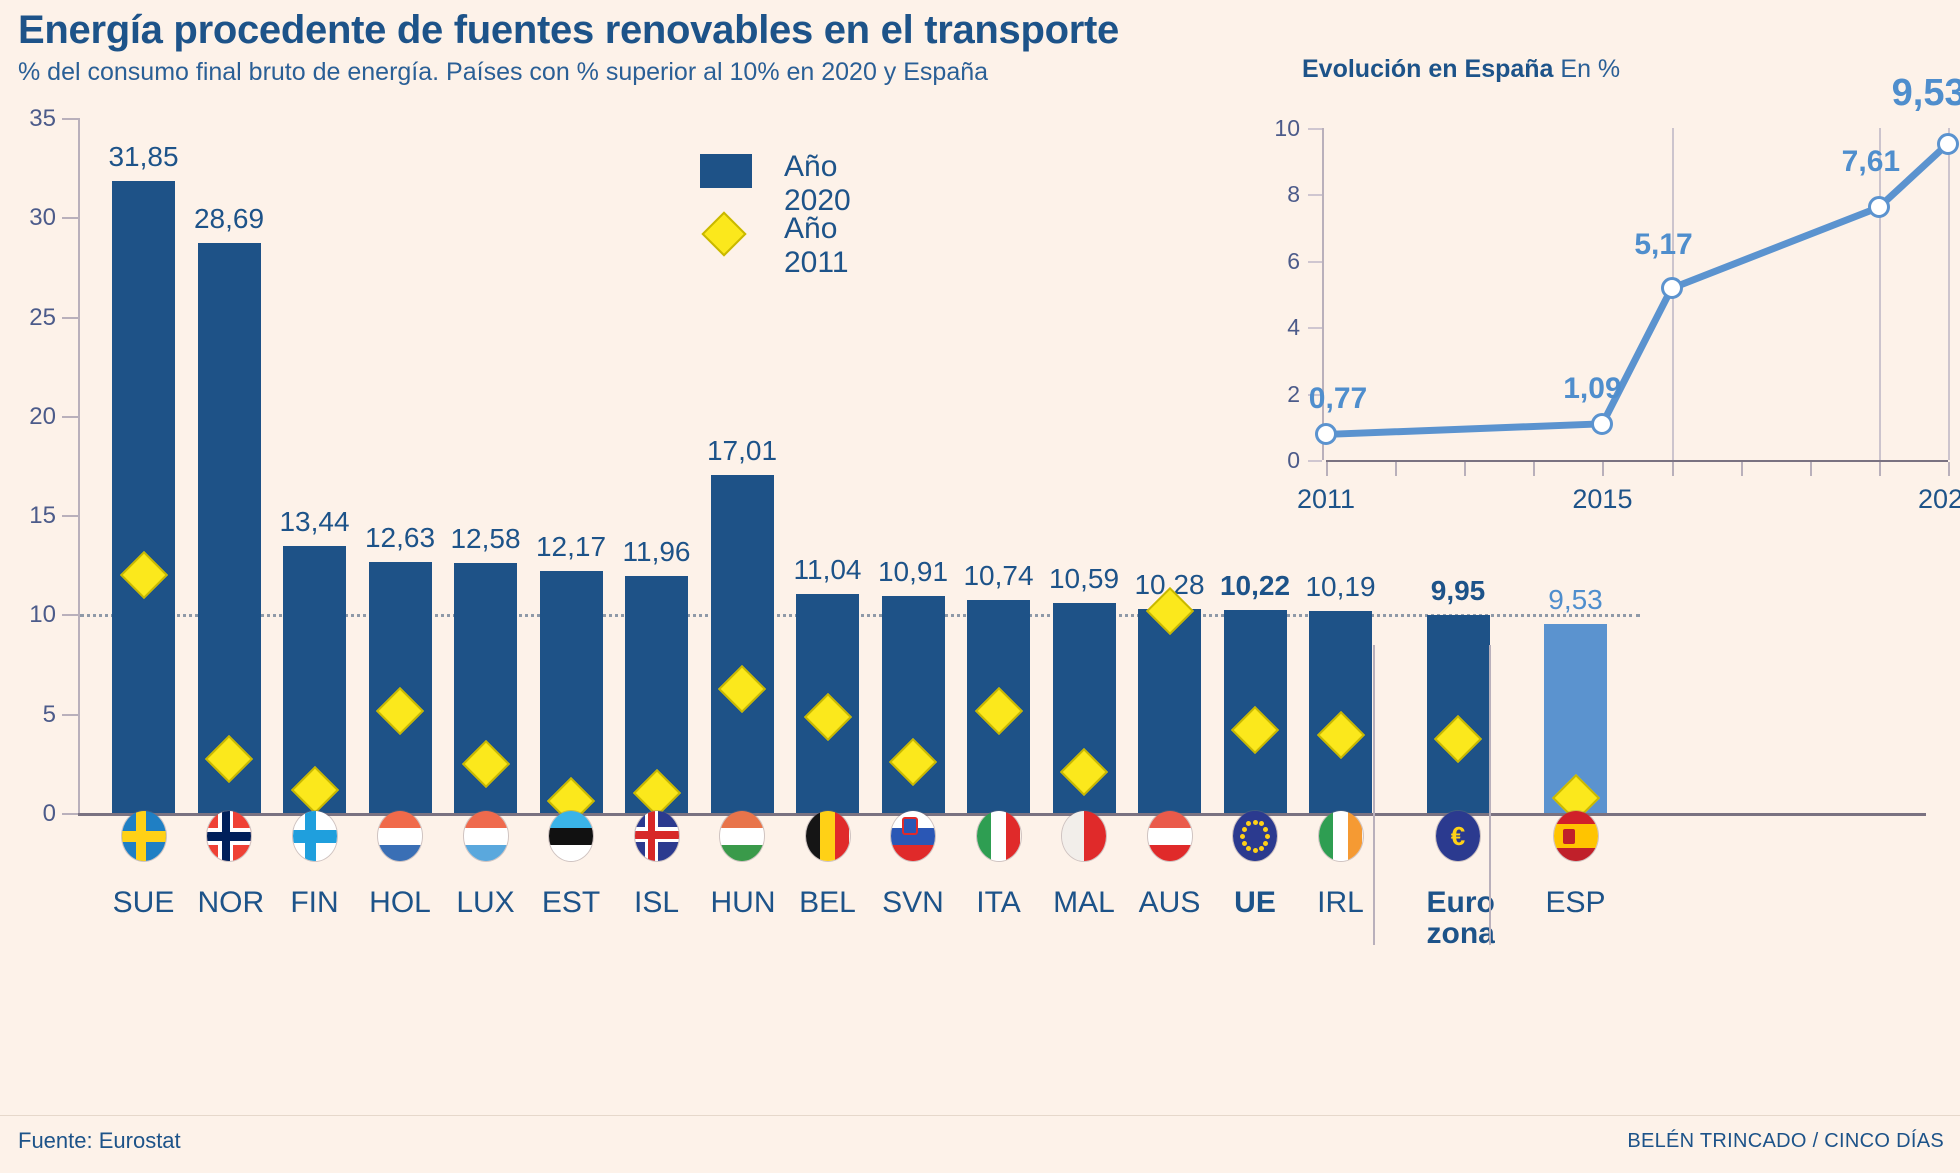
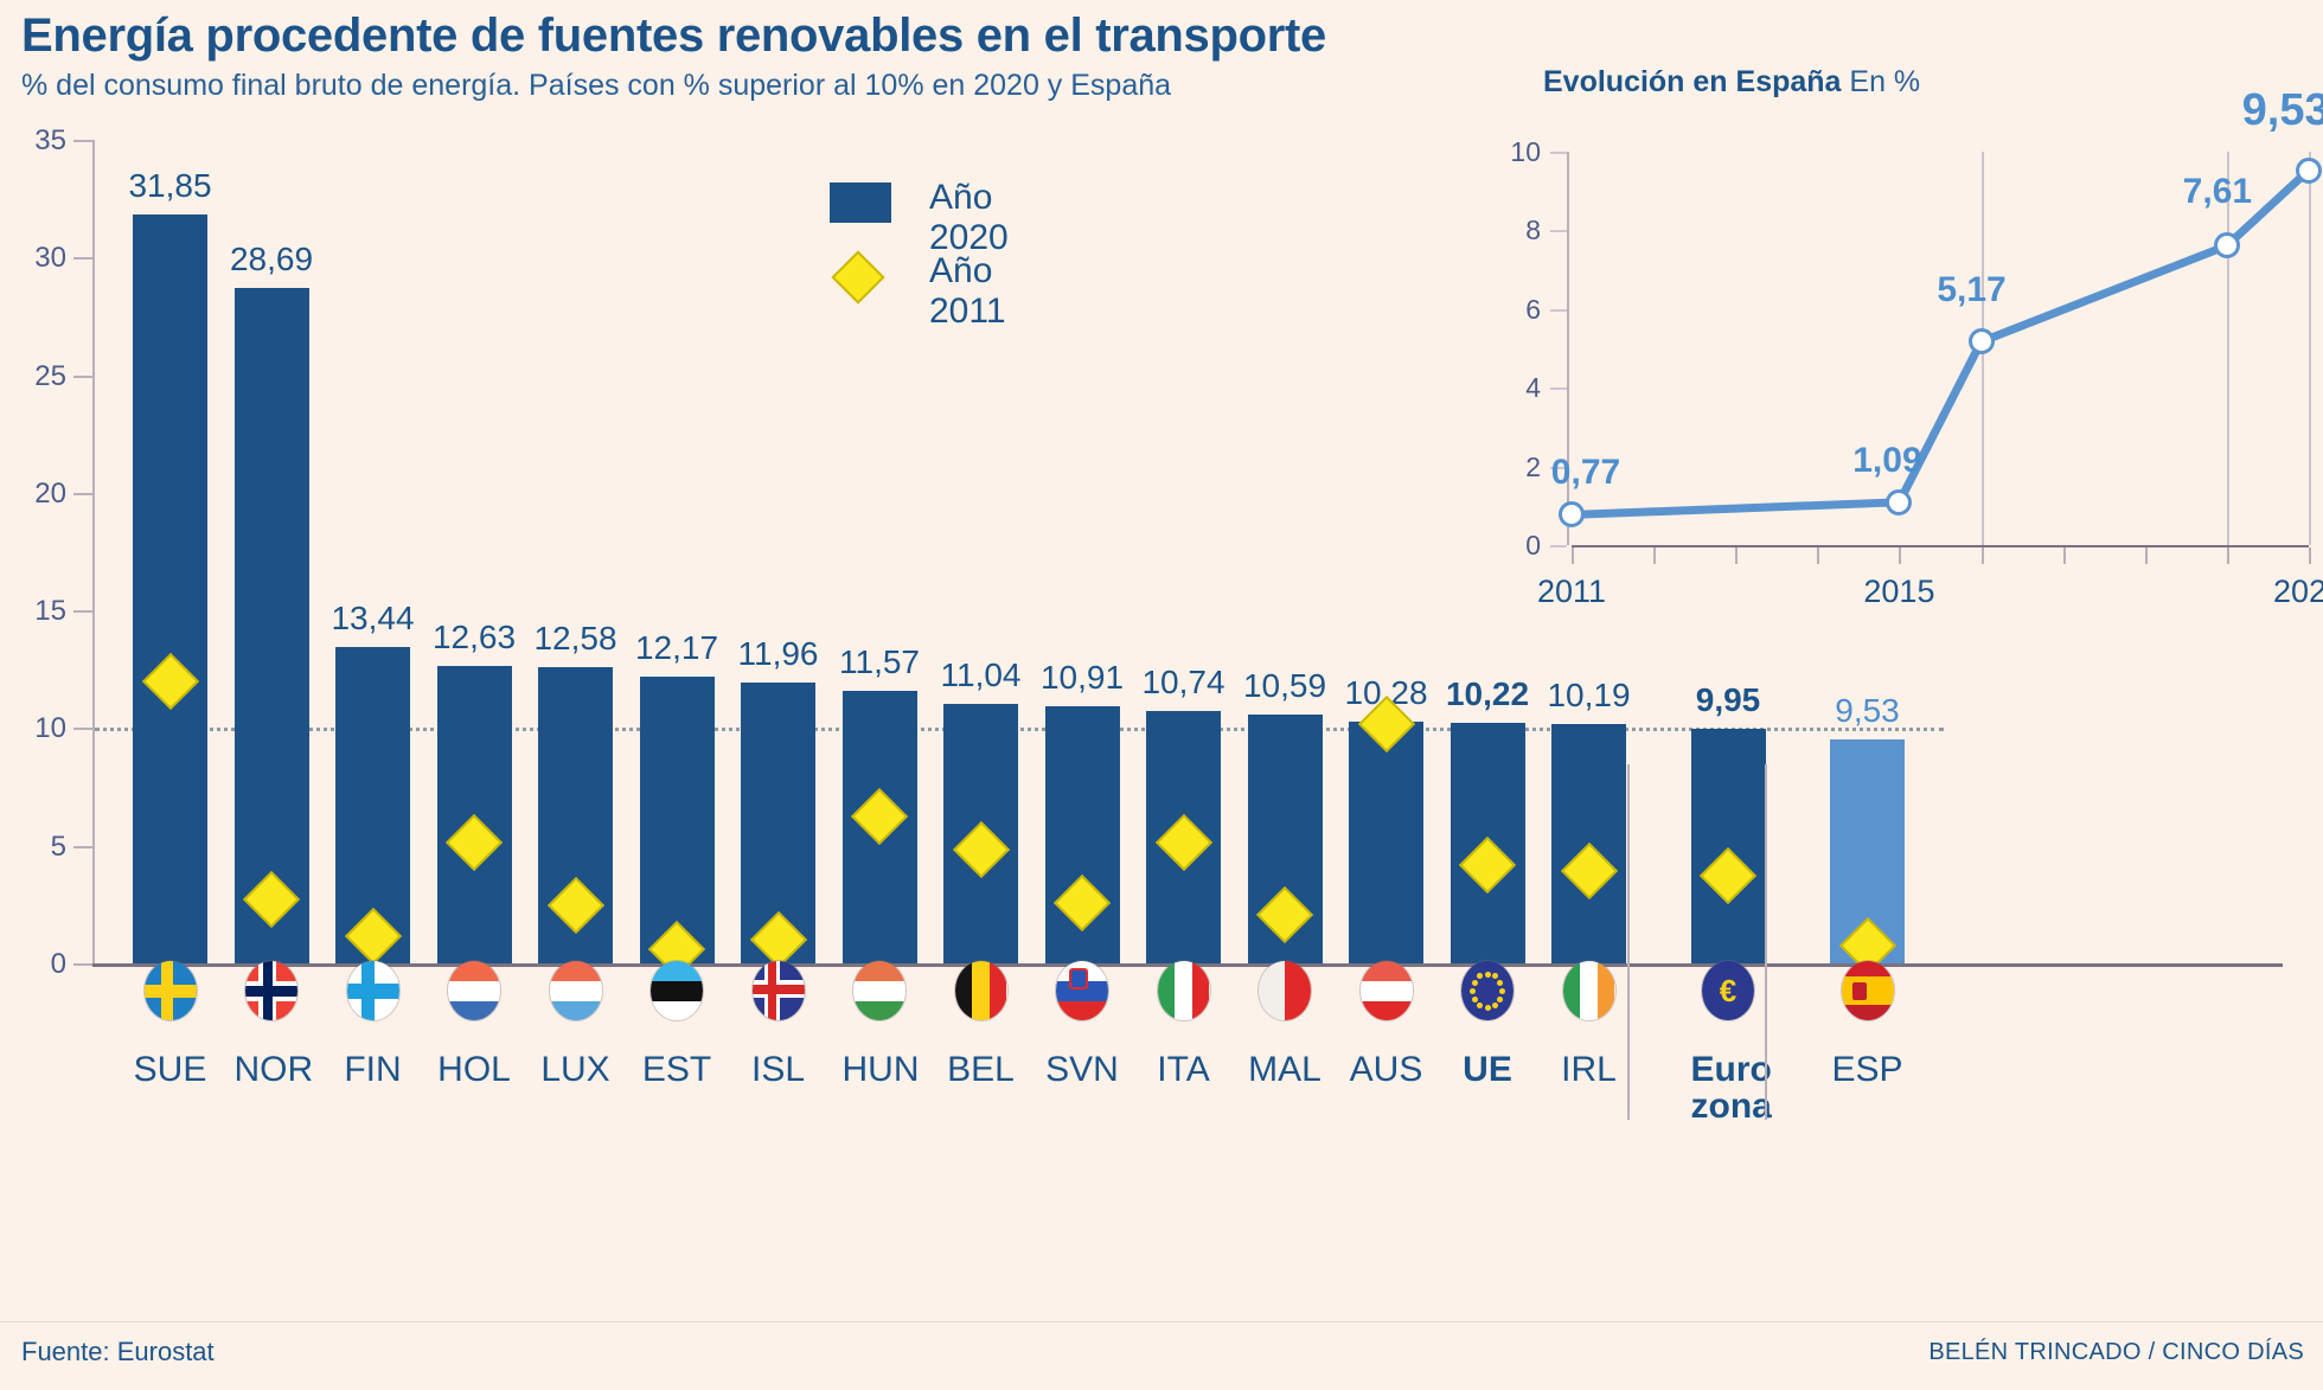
Energía procedente de fuentes renovables en el transporte/Año 2020/HUN: 17,01 -> 11,57
